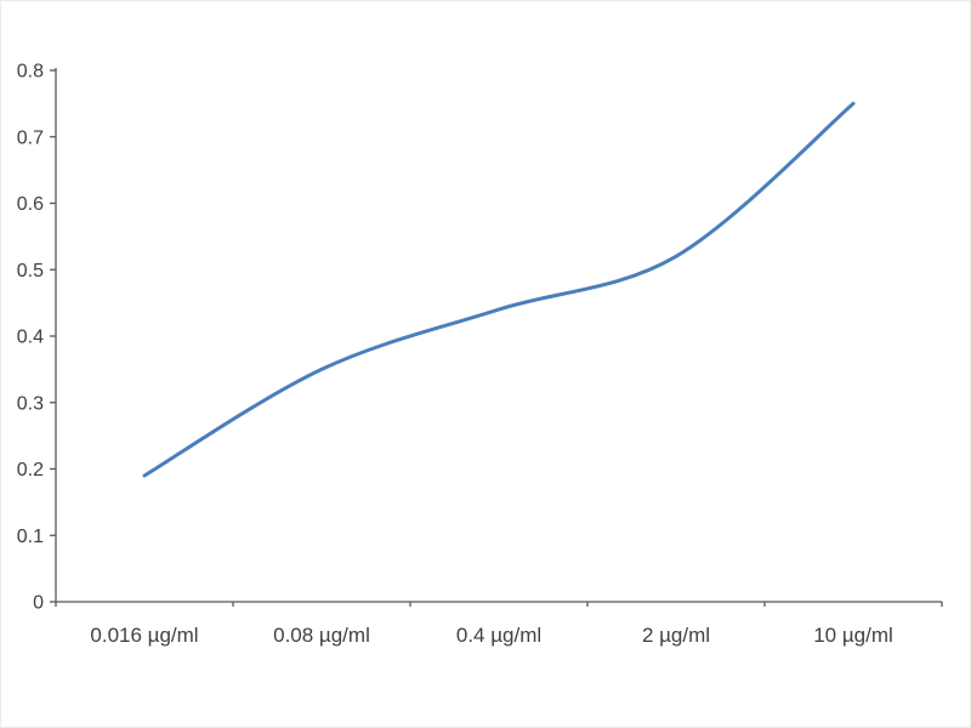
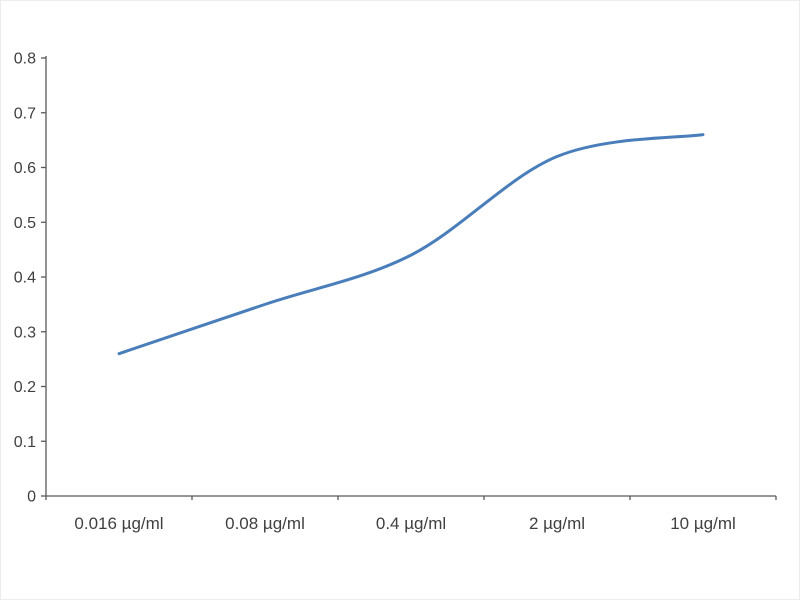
0.016 µg/ml: 0.19 -> 0.26
2 µg/ml: 0.52 -> 0.62
10 µg/ml: 0.75 -> 0.66
